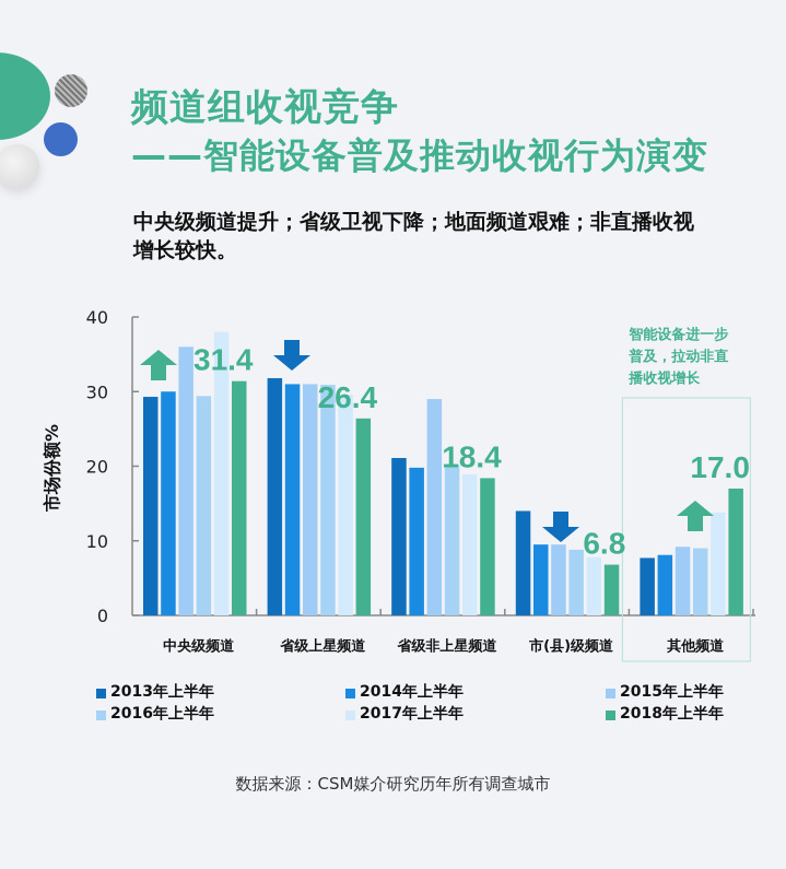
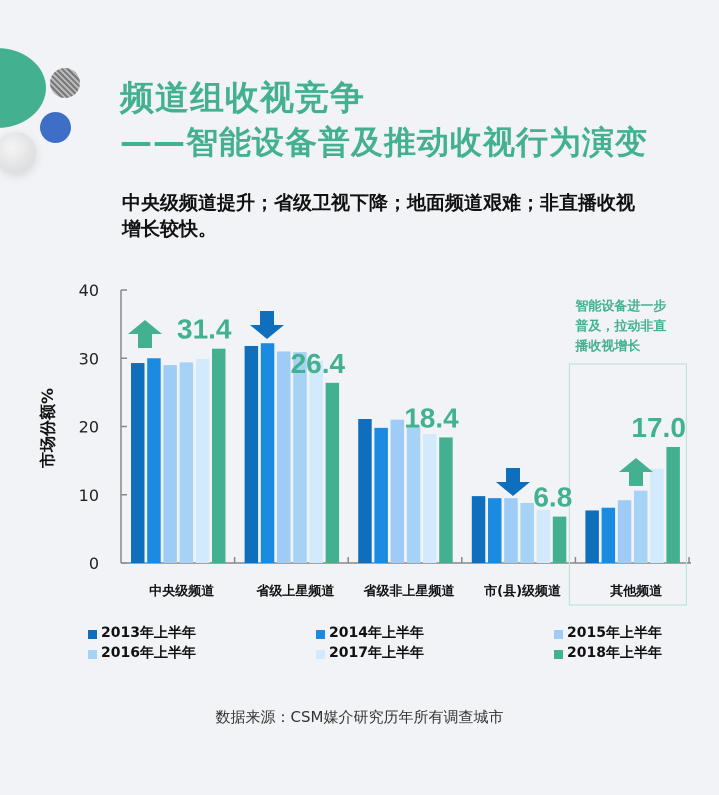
2015年上半年/中央级频道: 36 -> 29
2017年上半年/中央级频道: 38 -> 30
2014年上半年/省级上星频道: 31 -> 32
2015年上半年/省级非上星频道: 29 -> 21
2013年上半年/市(县)级频道: 14 -> 10
2016年上半年/其他频道: 9 -> 11
